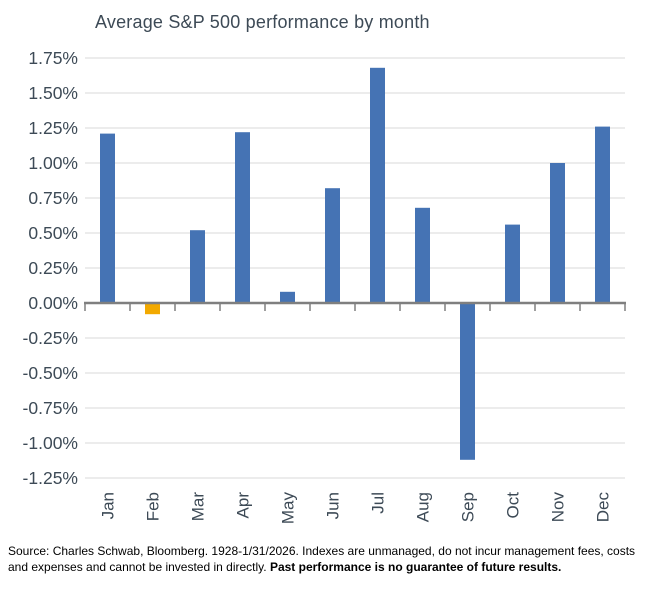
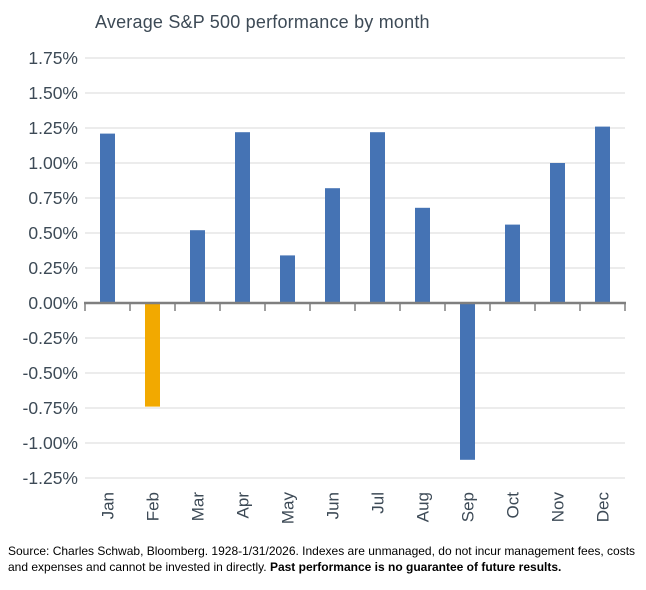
Feb: -0.08% -> -0.74%
May: 0.08% -> 0.34%
Jul: 1.68% -> 1.22%
